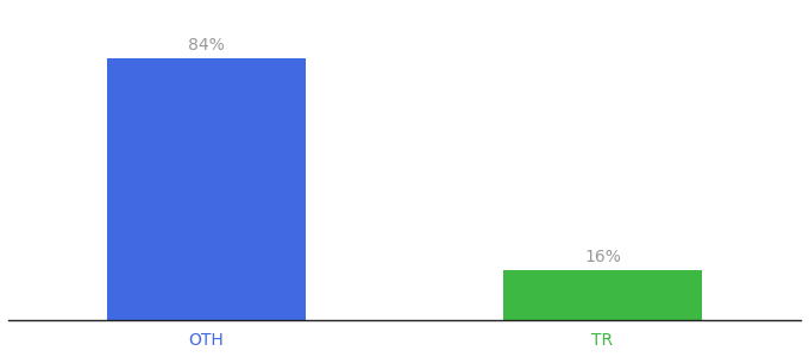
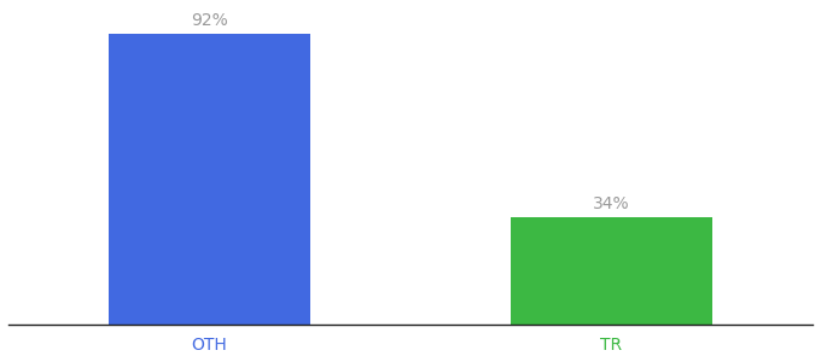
OTH: 84% -> 92%
TR: 16% -> 34%
